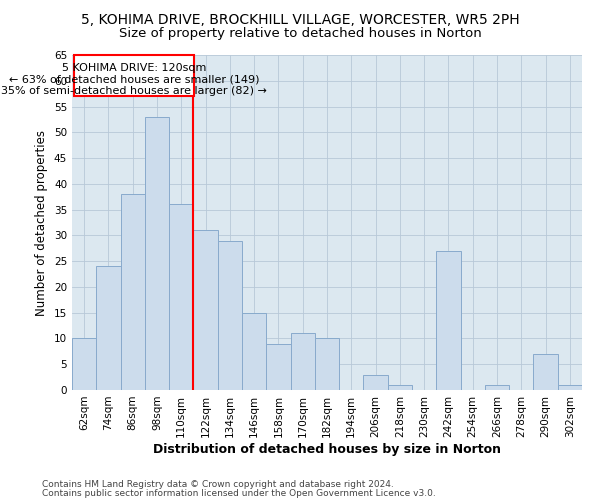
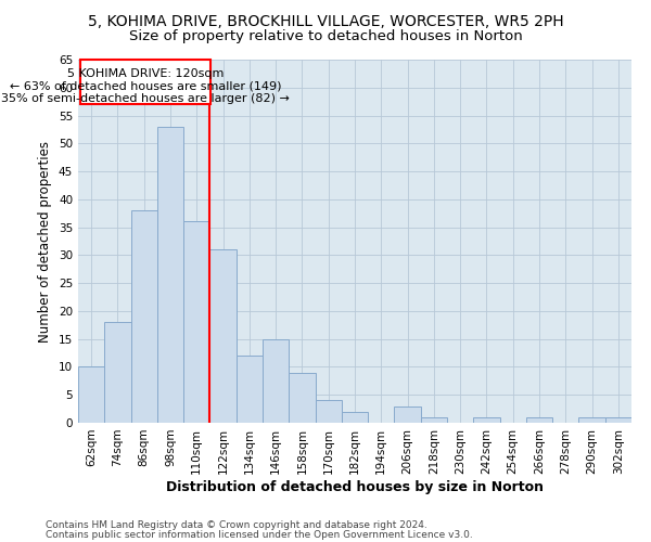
74sqm: 24 -> 18
134sqm: 29 -> 12
170sqm: 11 -> 4
182sqm: 10 -> 2
242sqm: 27 -> 1
290sqm: 7 -> 1
